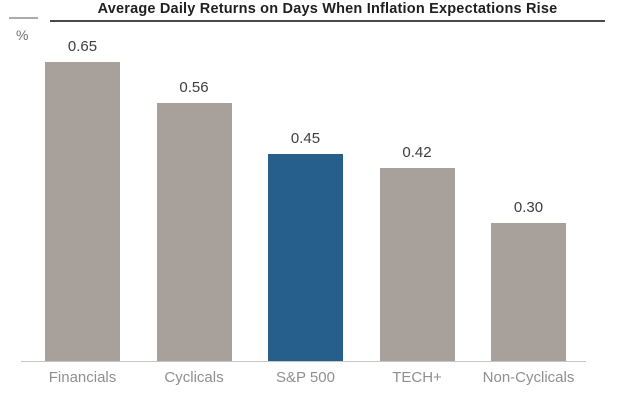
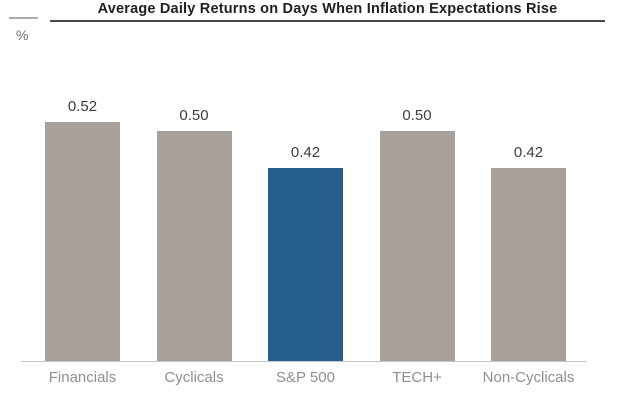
Financials: 0.65 -> 0.52
Cyclicals: 0.56 -> 0.50
S&P 500: 0.45 -> 0.42
TECH+: 0.42 -> 0.50
Non-Cyclicals: 0.30 -> 0.42
